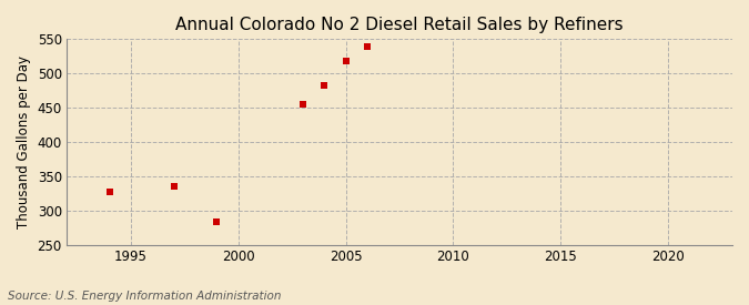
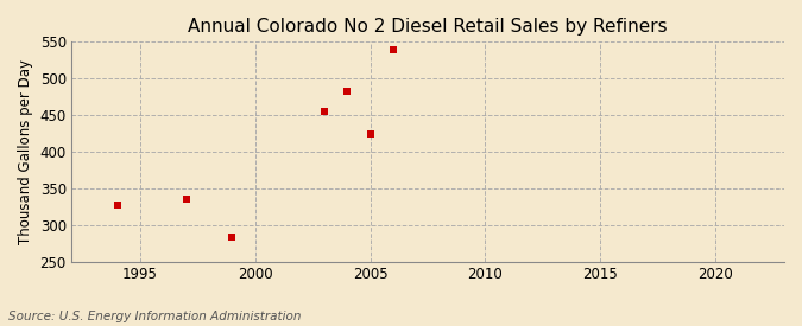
2005: 519 -> 424
